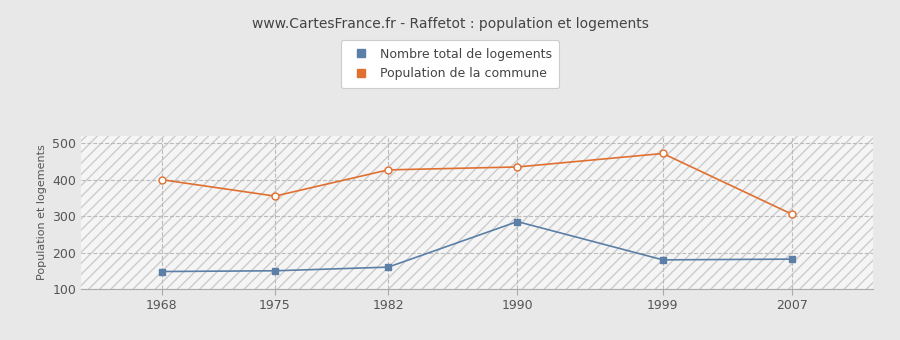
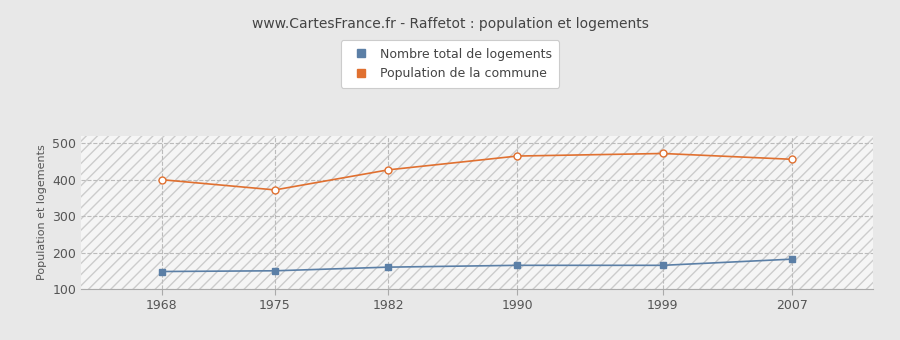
Population de la commune/1975: 355 -> 372
Nombre total de logements/1990: 285 -> 165
Population de la commune/1990: 435 -> 465
Nombre total de logements/1999: 180 -> 165
Population de la commune/2007: 305 -> 456
